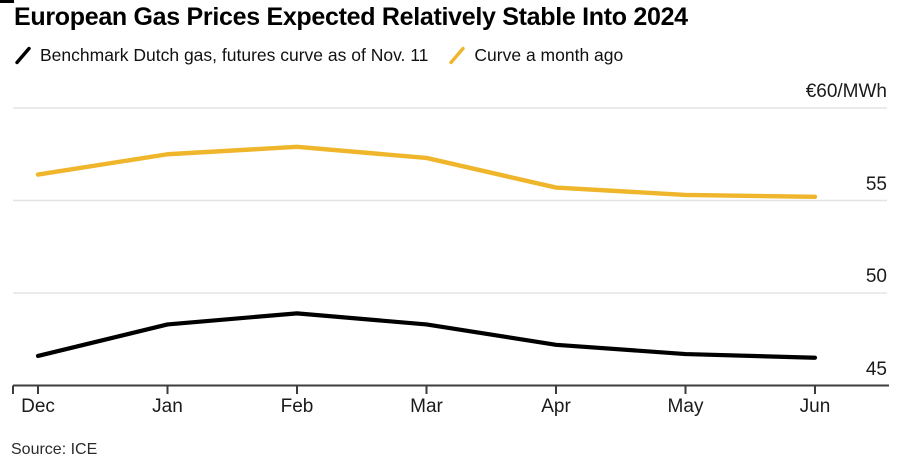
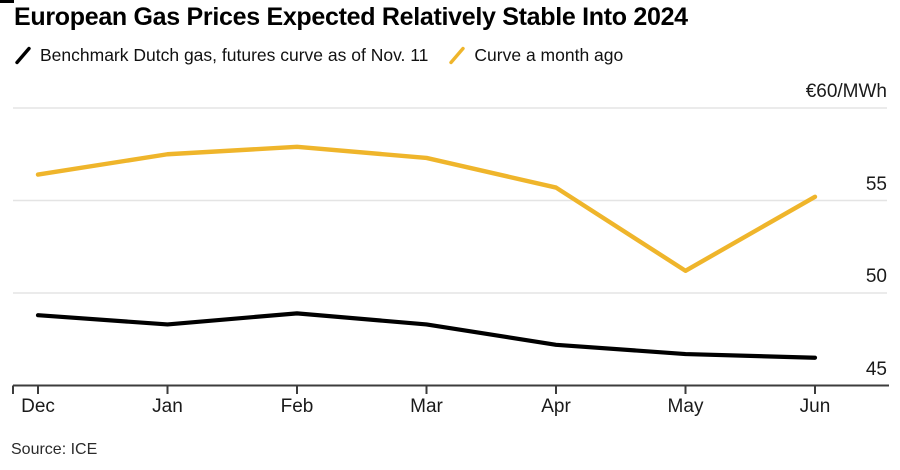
Benchmark Dutch gas, futures curve as of Nov. 11/Dec: 46.6 -> 48.8
Curve a month ago/May: 55.3 -> 51.2
